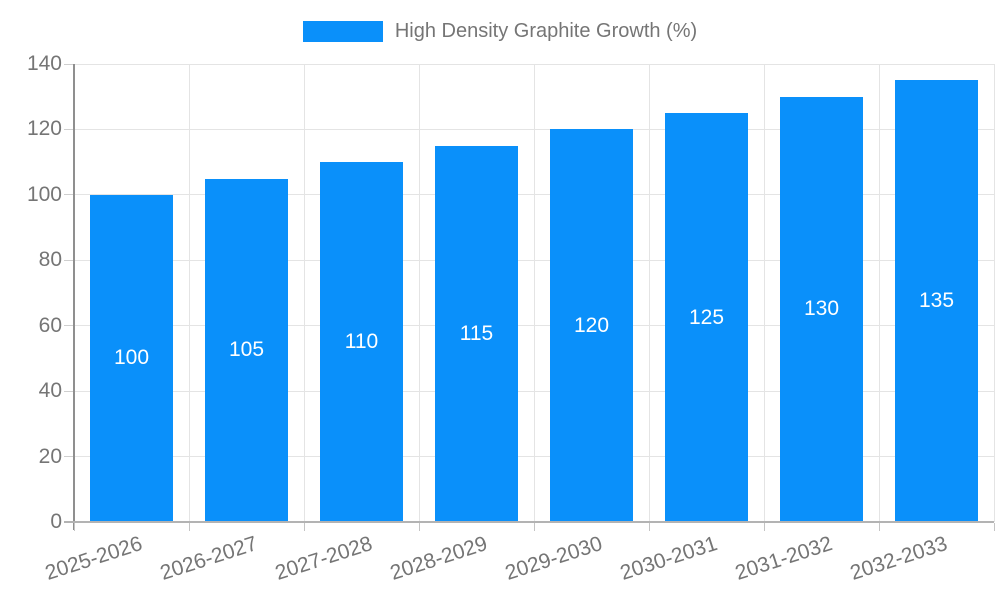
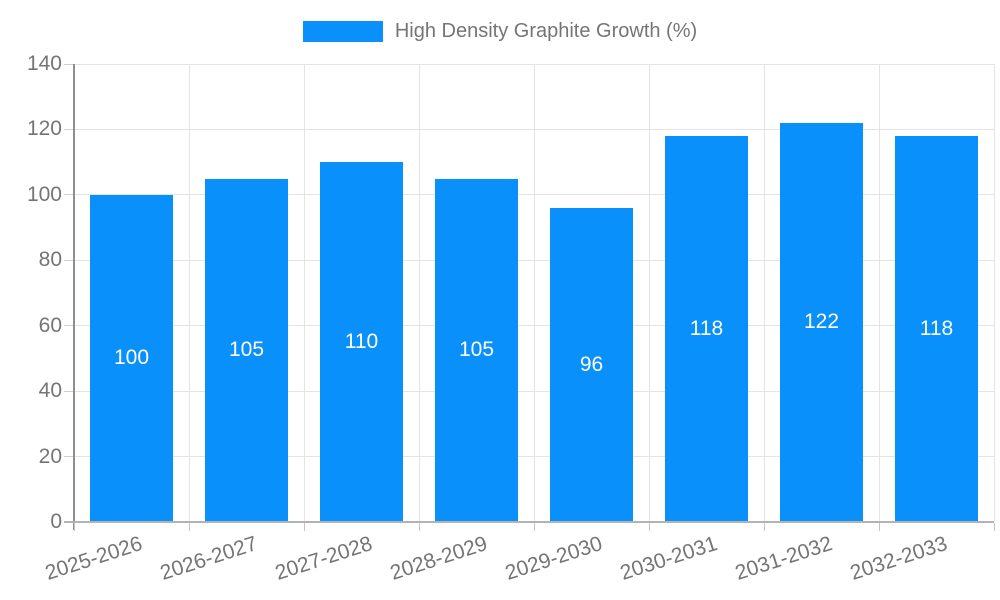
2028-2029: 115 -> 105
2029-2030: 120 -> 96
2030-2031: 125 -> 118
2031-2032: 130 -> 122
2032-2033: 135 -> 118
